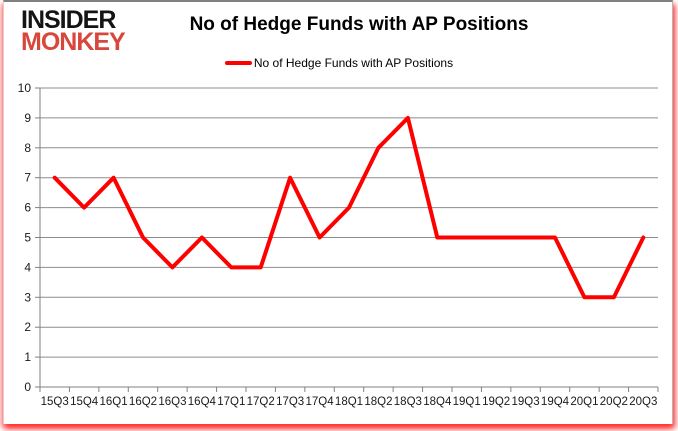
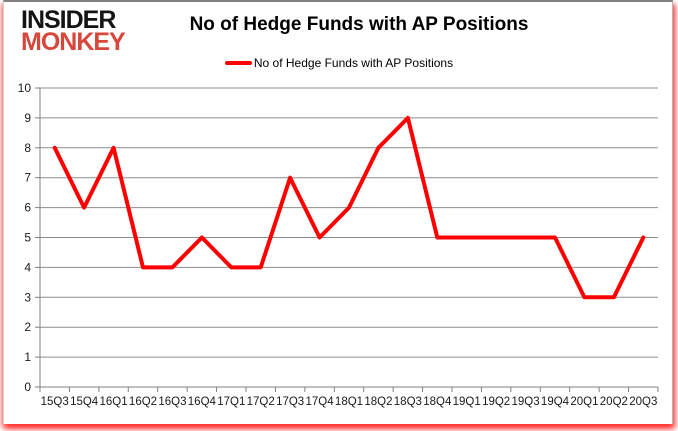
15Q3: 7 -> 8
16Q1: 7 -> 8
16Q2: 5 -> 4
